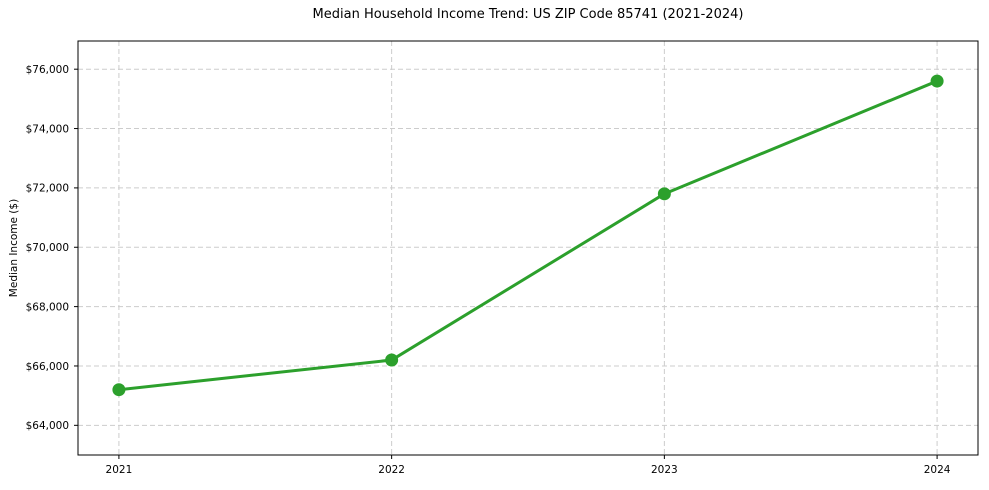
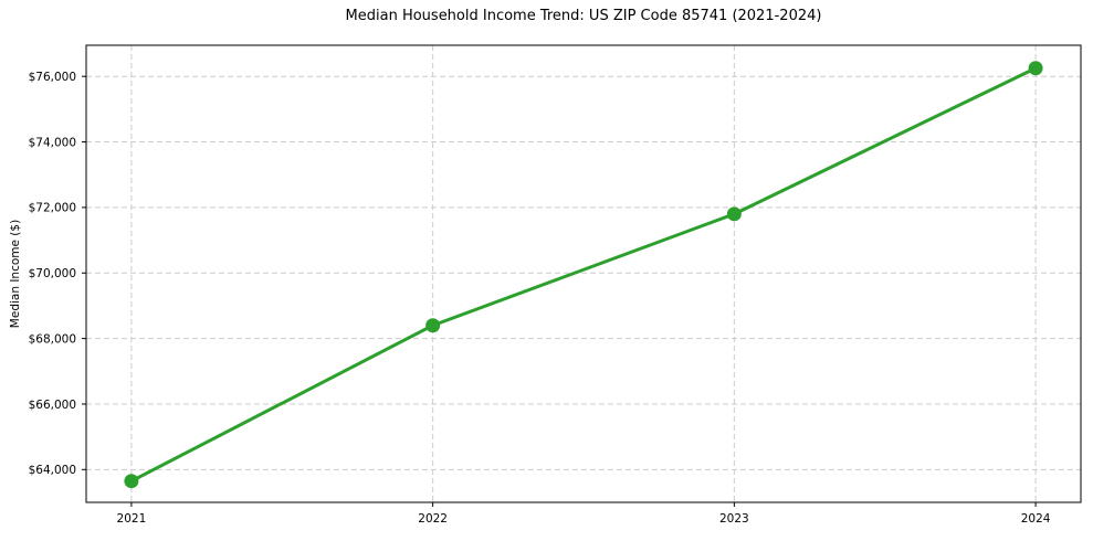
2021: $65200 -> $63600
2022: $66200 -> $68400
2024: $75600 -> $76200
